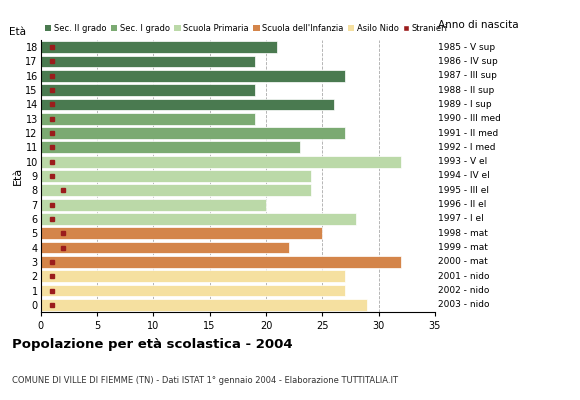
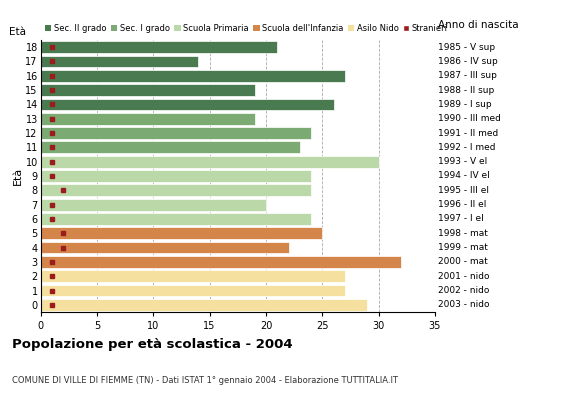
17: 19 -> 14
12: 27 -> 24
10: 32 -> 30
6: 28 -> 24
